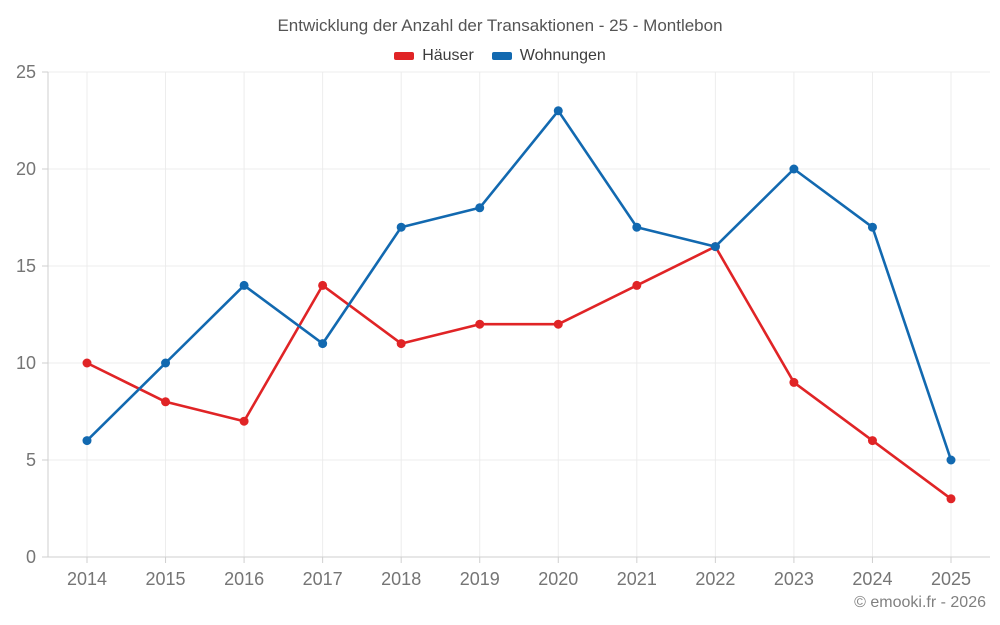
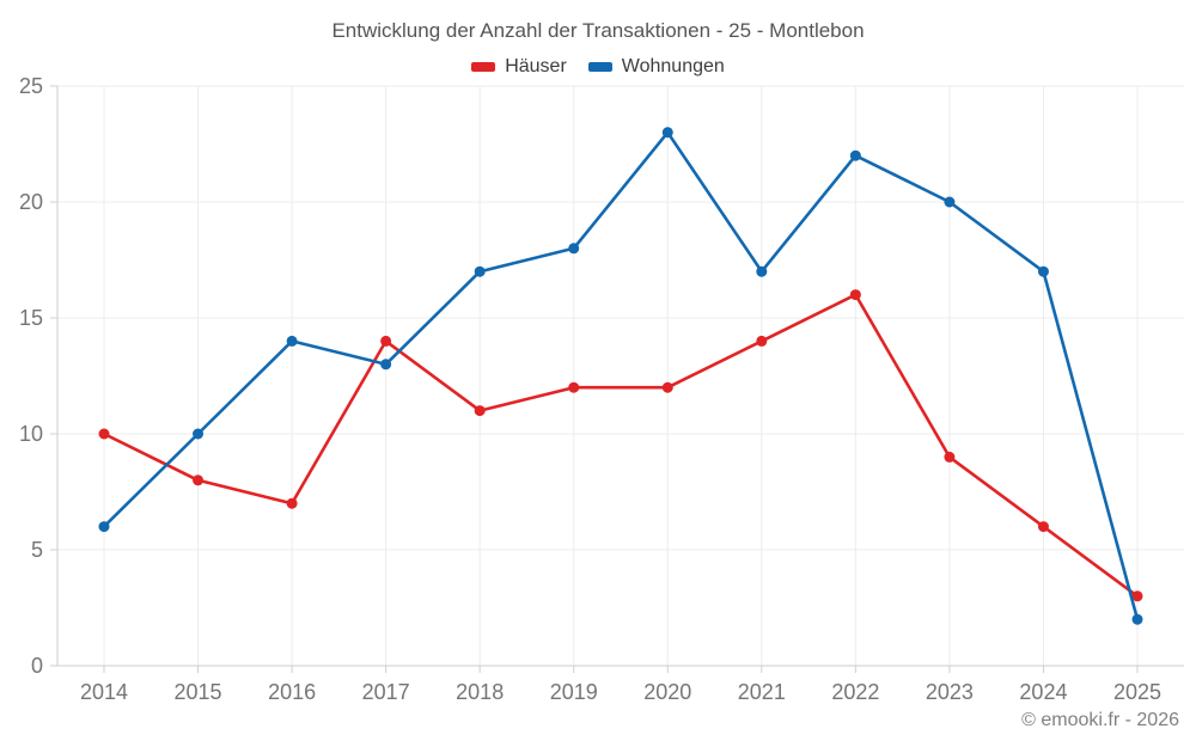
Wohnungen/2017: 11 -> 13
Wohnungen/2022: 16 -> 22
Wohnungen/2025: 5 -> 2
